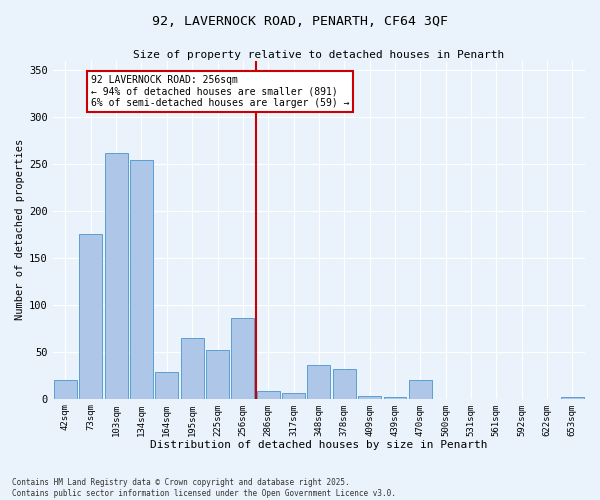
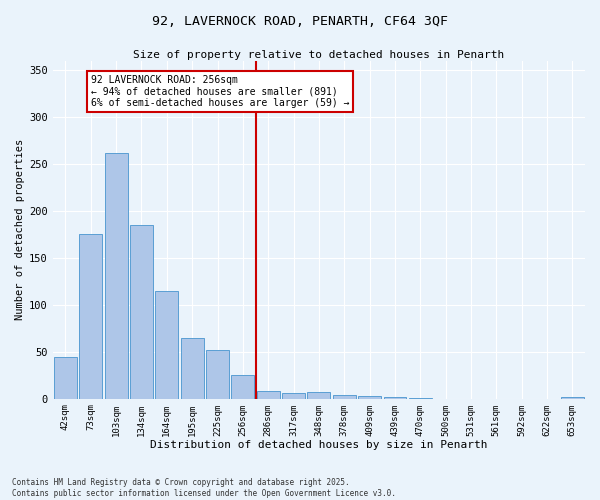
42sqm: 20 -> 44
134sqm: 254 -> 185
164sqm: 28 -> 115
256sqm: 86 -> 25
348sqm: 36 -> 7
378sqm: 32 -> 4
470sqm: 20 -> 1
